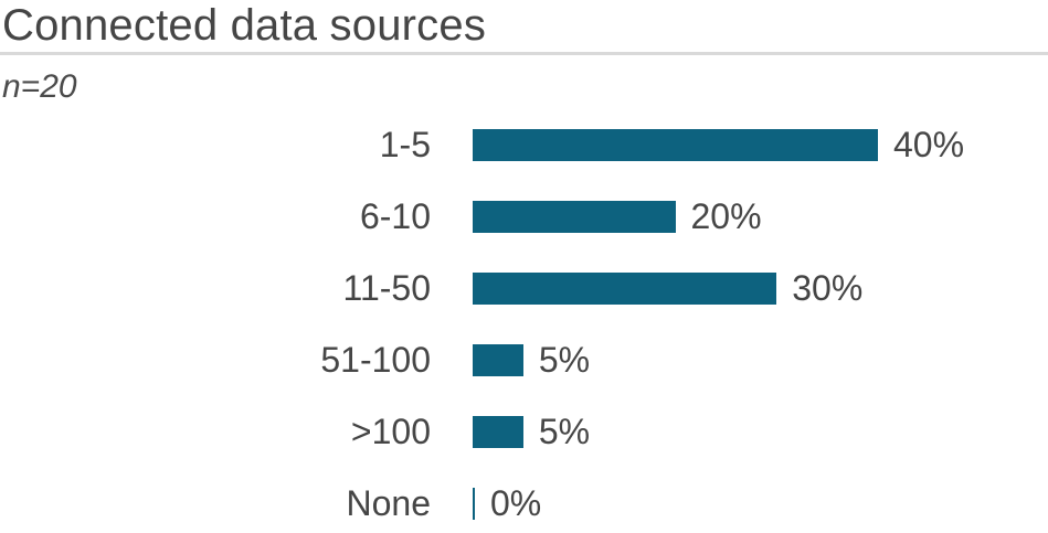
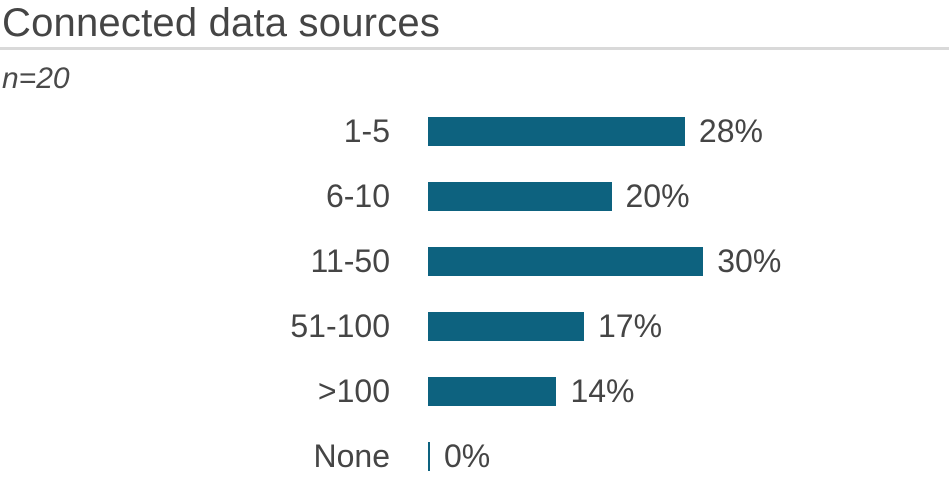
1-5: 40% -> 28%
51-100: 5% -> 17%
>100: 5% -> 14%
